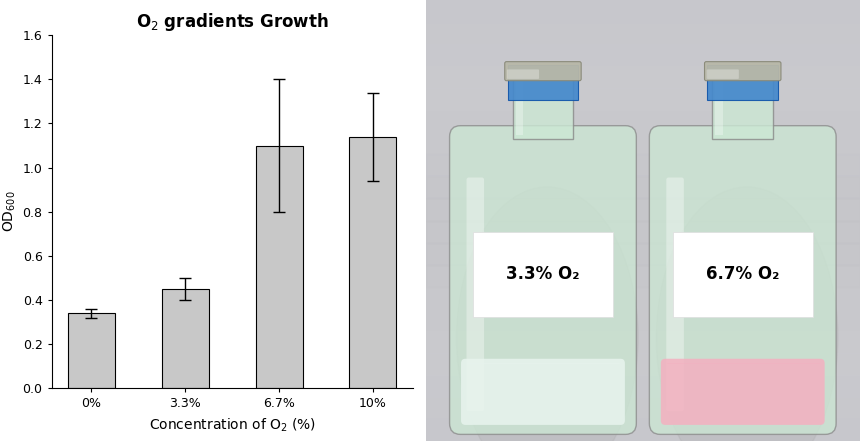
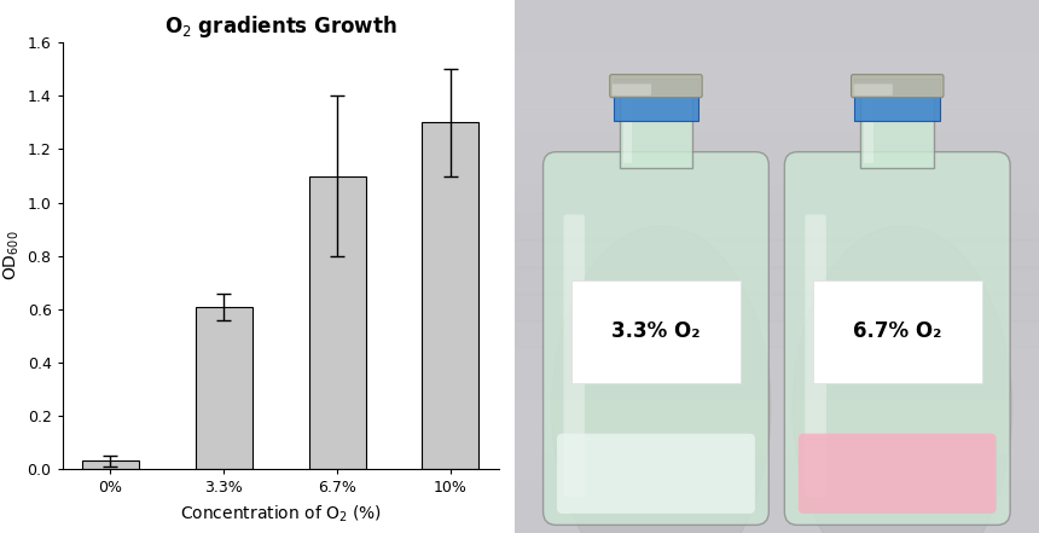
0%: 0.34 -> 0.03
3.3%: 0.45 -> 0.61
10%: 1.14 -> 1.30
